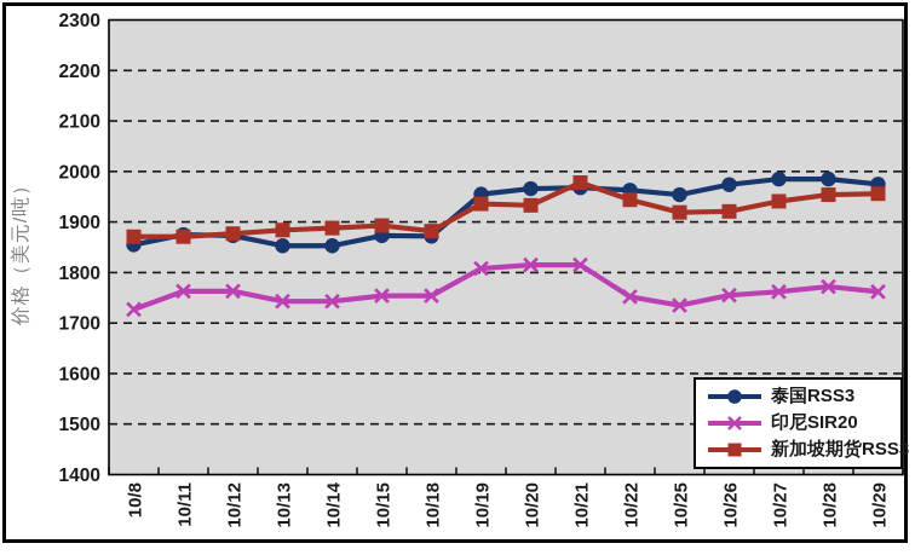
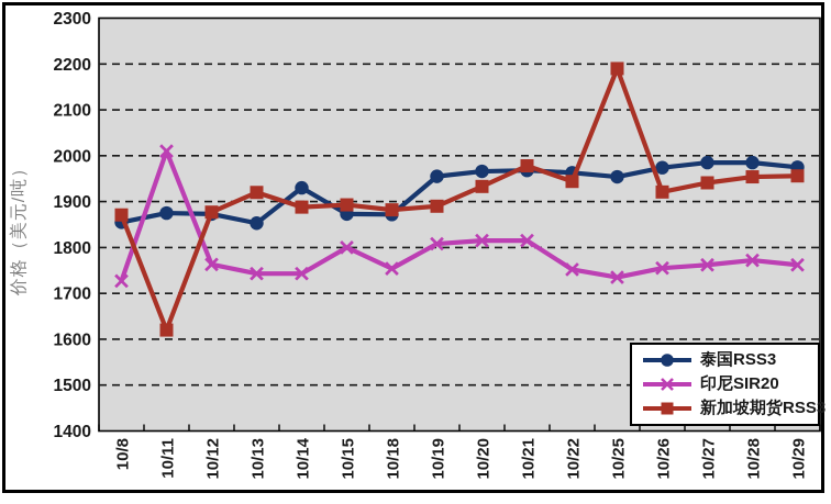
印尼SIR20/10/11: 1760 -> 2010
新加坡期货RSS3/10/11: 1870 -> 1620
新加坡期货RSS3/10/13: 1880 -> 1920
泰国RSS3/10/14: 1850 -> 1930
印尼SIR20/10/15: 1750 -> 1800
新加坡期货RSS3/10/19: 1940 -> 1890
新加坡期货RSS3/10/25: 1920 -> 2190
